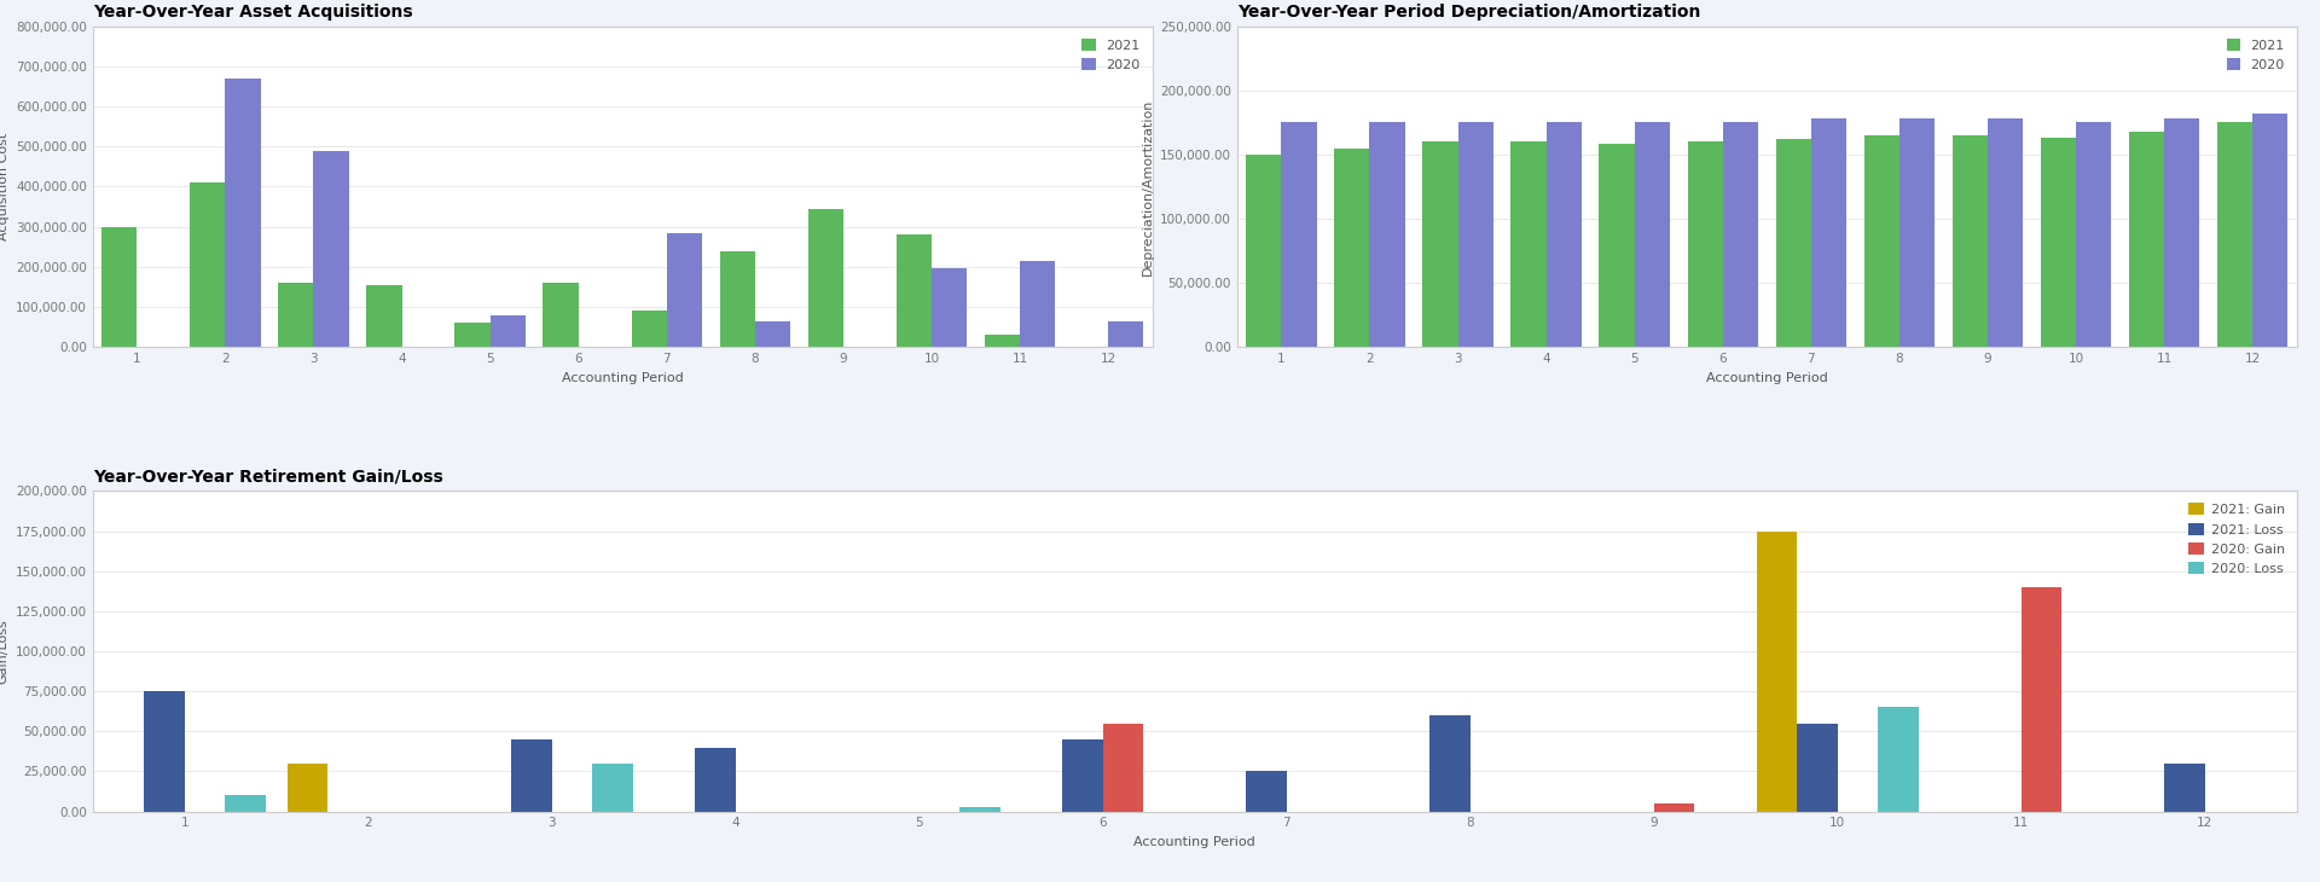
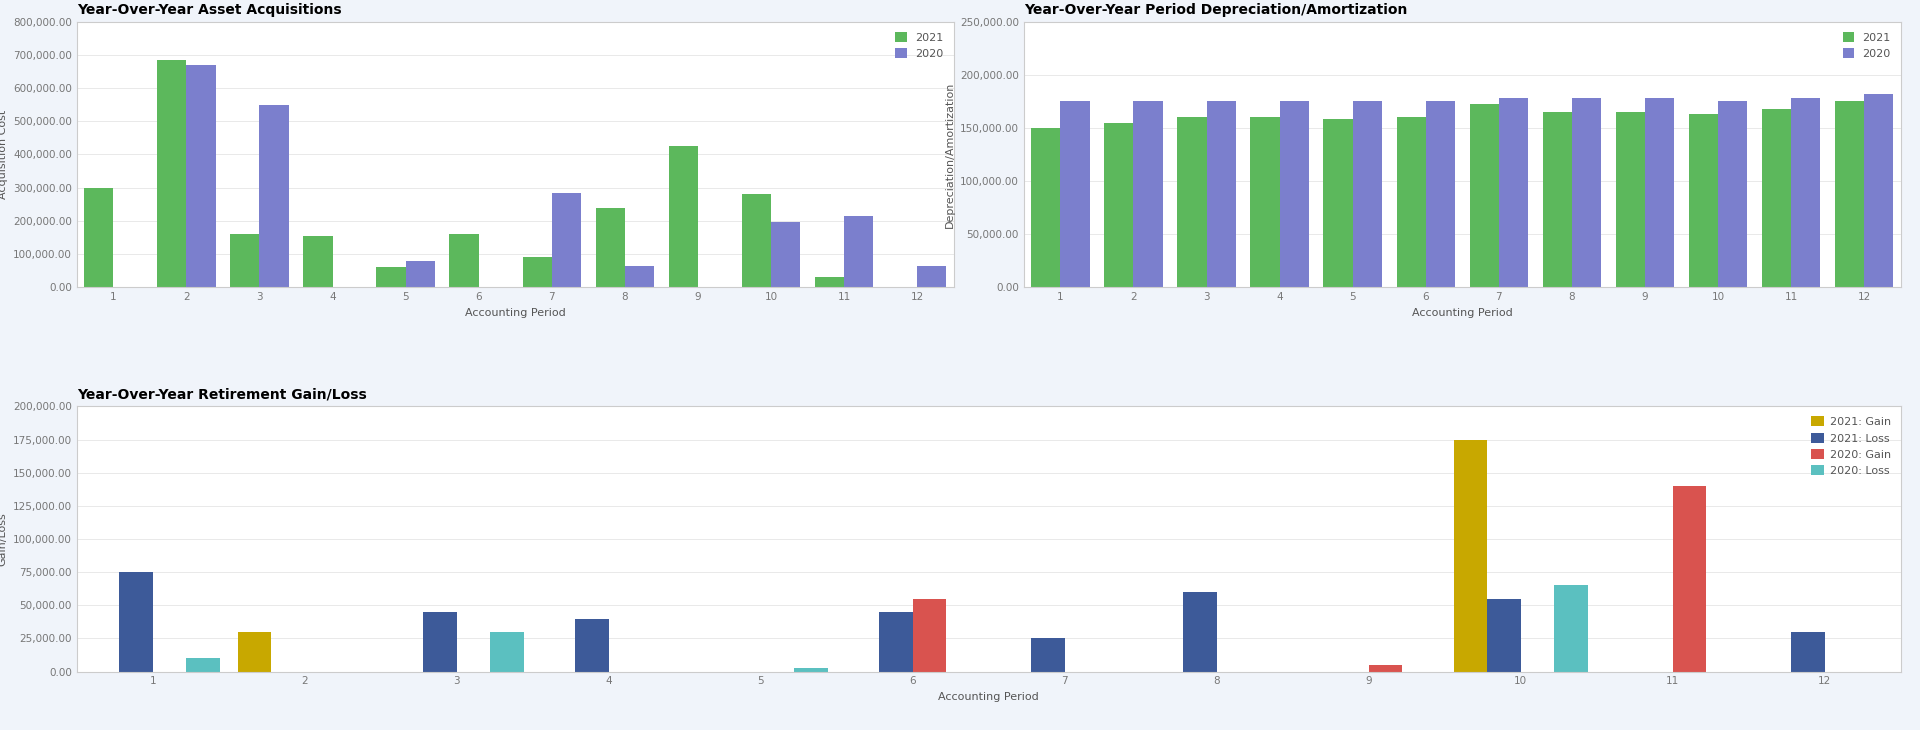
Year-Over-Year Asset Acquisitions/2021/2: 410,000 -> 685,000
Year-Over-Year Asset Acquisitions/2020/3: 490,000 -> 550,000
Year-Over-Year Asset Acquisitions/2021/9: 345,000 -> 425,000
Year-Over-Year Period Depreciation/Amortization/2021/7: 162,000 -> 173,000
